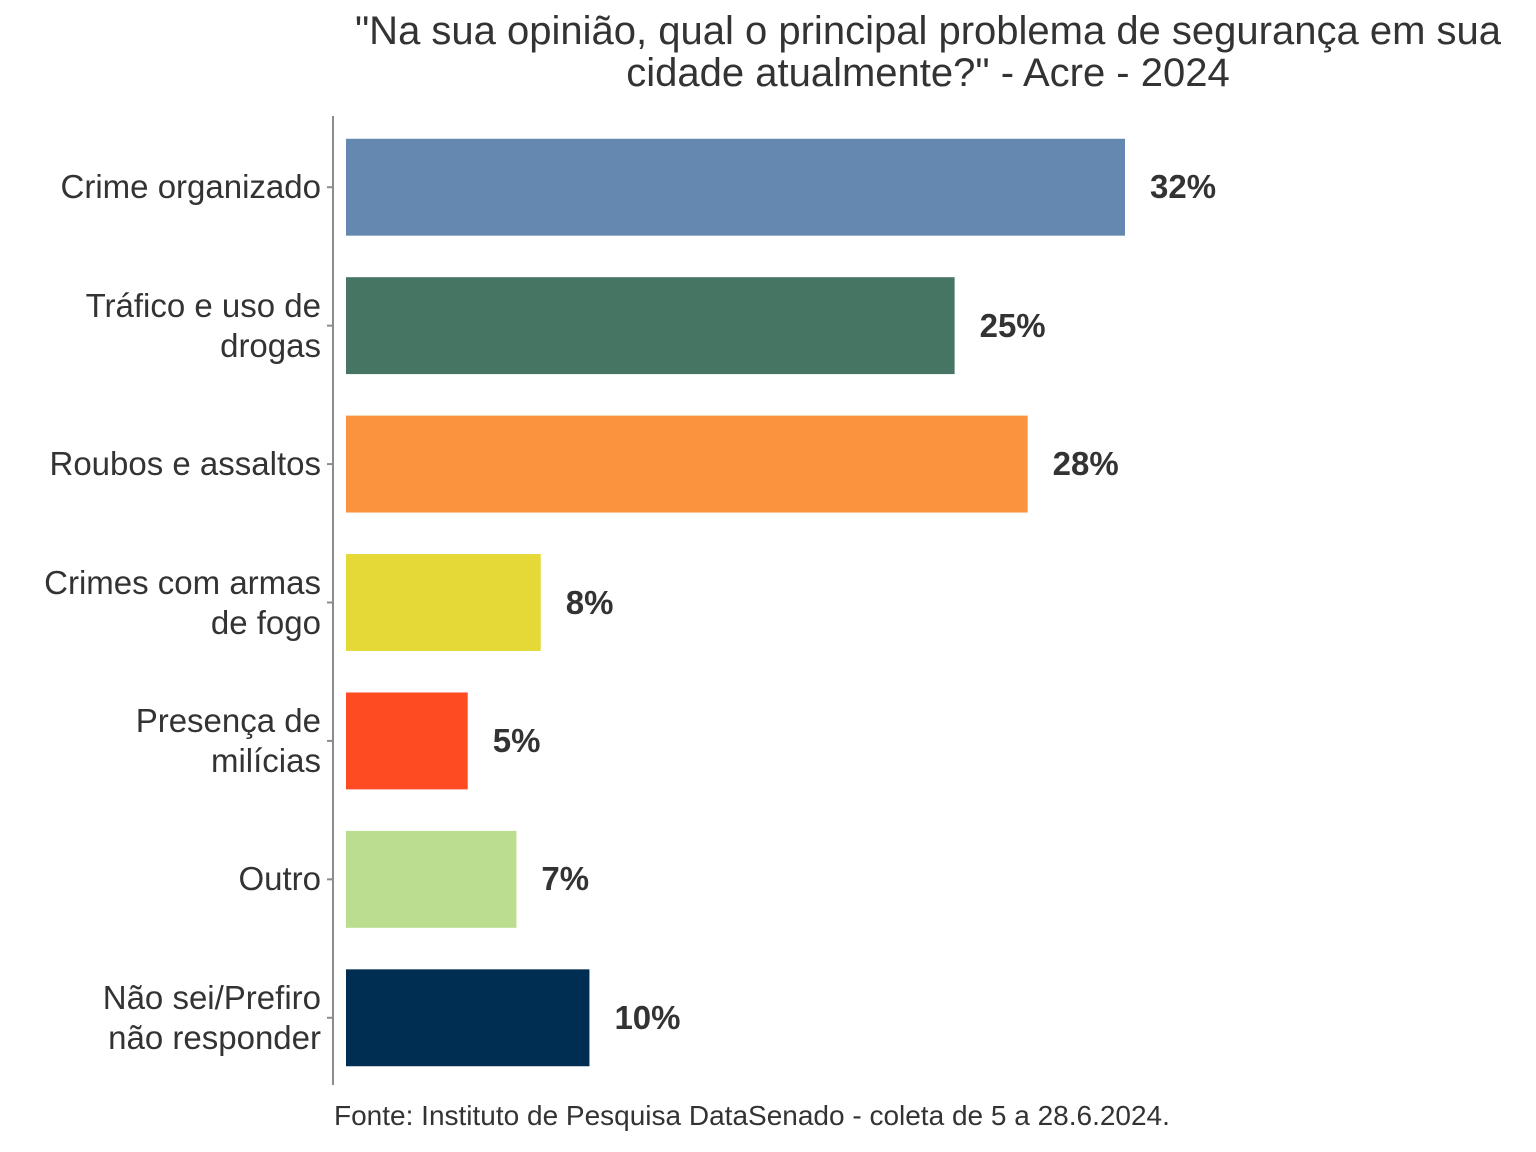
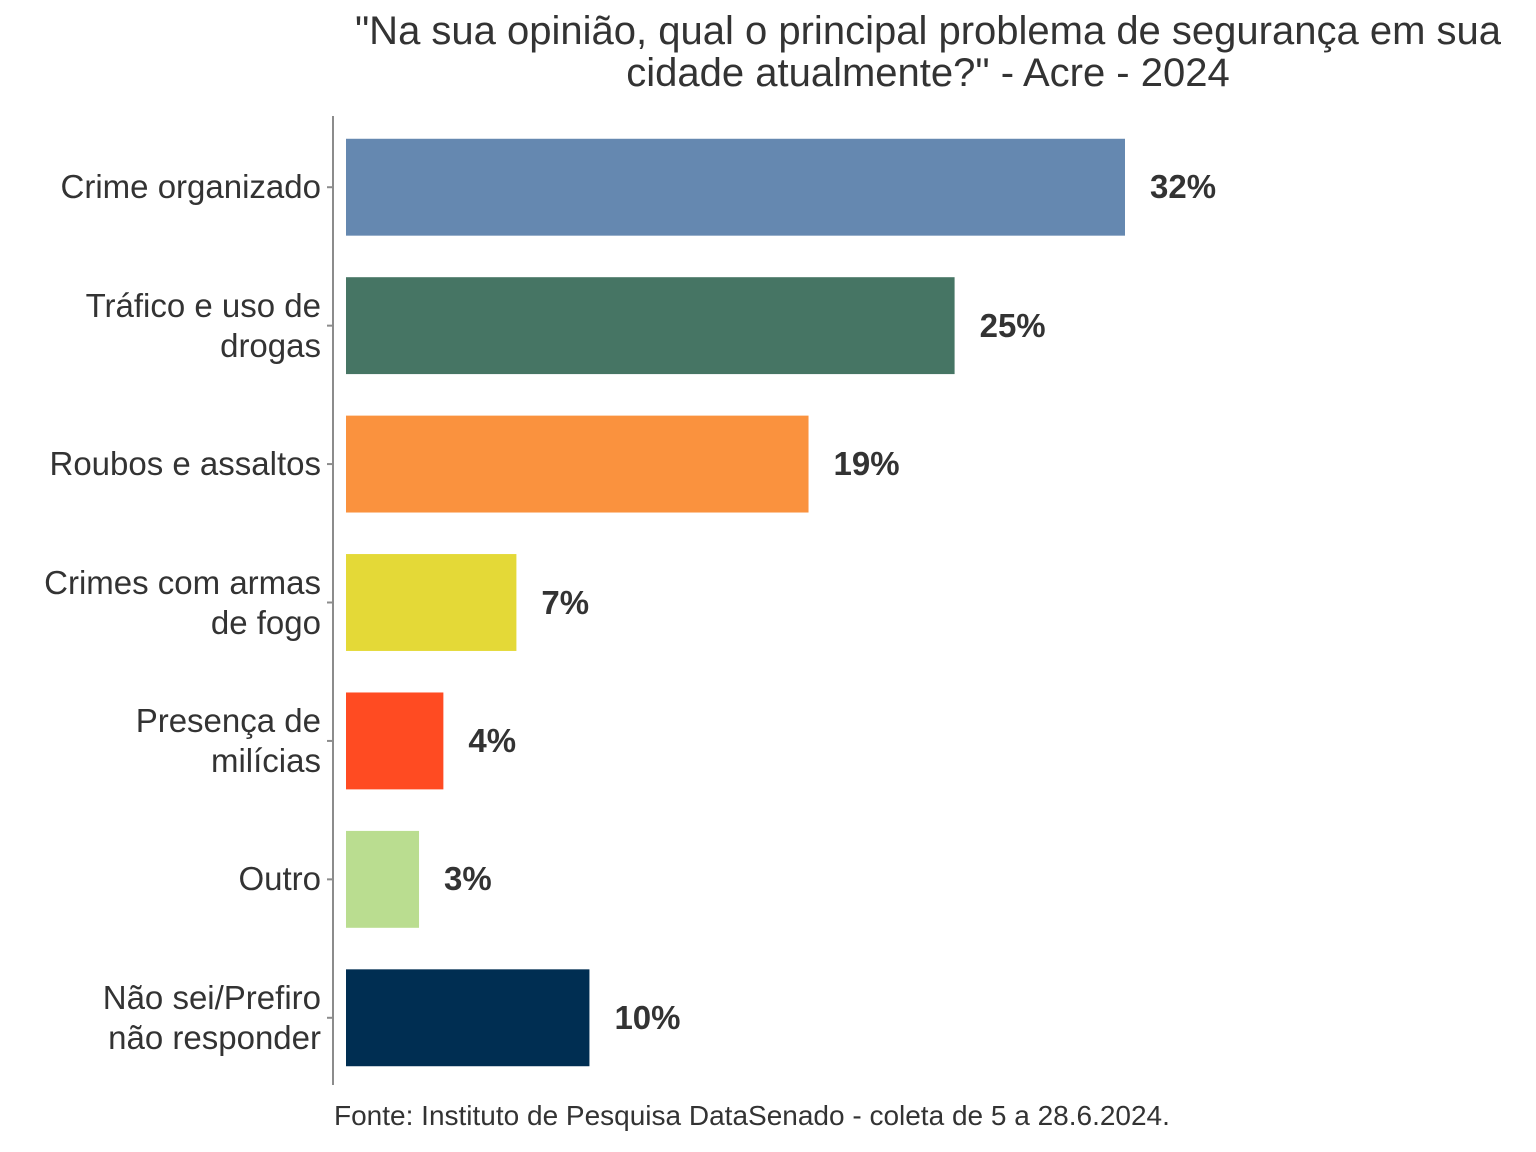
Roubos e assaltos: 28% -> 19%
Crimes com armas de fogo: 8% -> 7%
Presença de milícias: 5% -> 4%
Outro: 7% -> 3%
